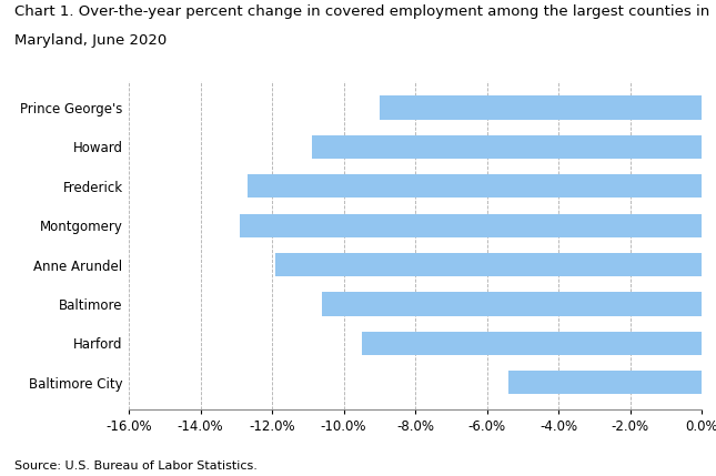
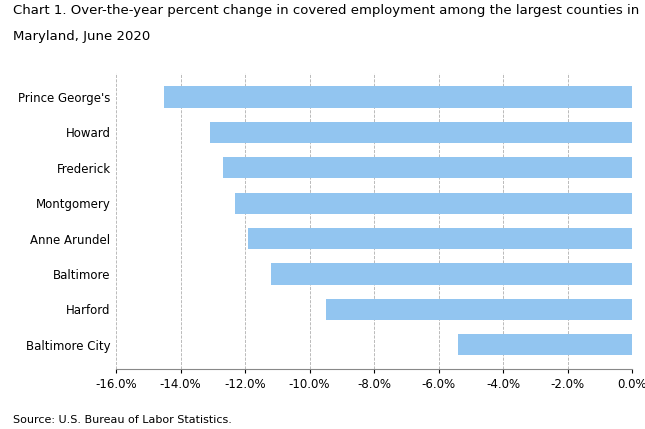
Prince George's: -9.0% -> -14.5%
Howard: -10.9% -> -13.1%
Montgomery: -12.9% -> -12.3%
Baltimore: -10.6% -> -11.2%
